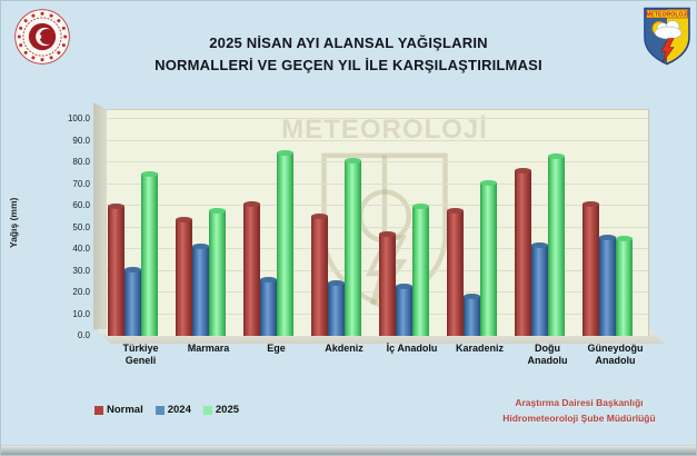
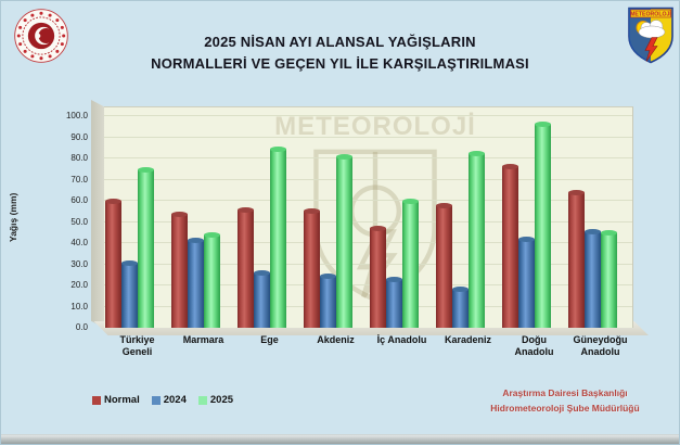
2025/Marmara: 58 -> 44
Normal/Ege: 61 -> 56
2025/Karadeniz: 71 -> 82
2025/Doğu Anadolu: 83 -> 96
Normal/Güneydoğu Anadolu: 61 -> 64
